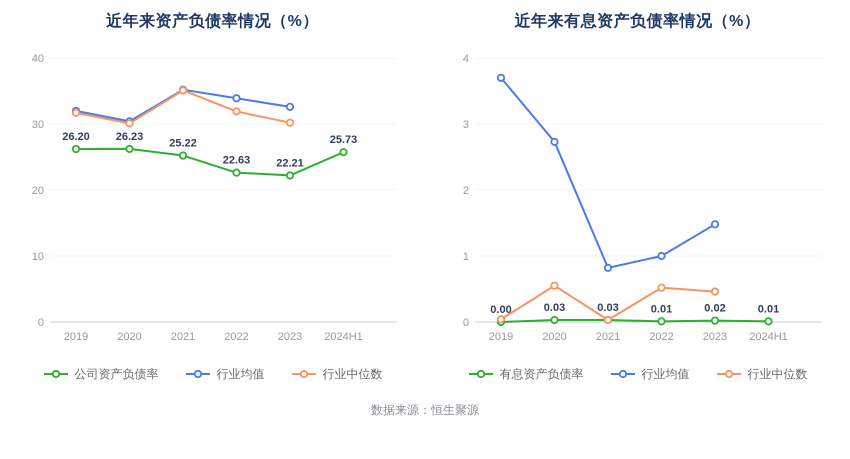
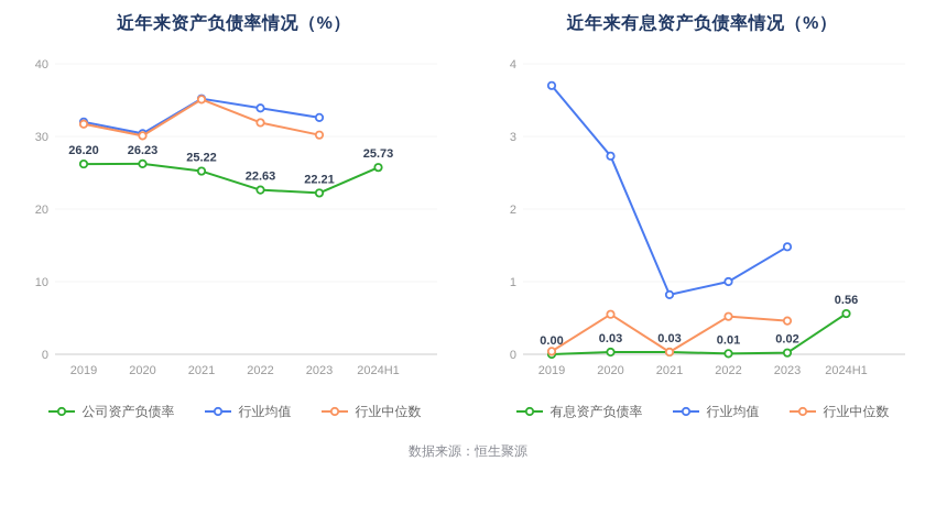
近年来有息资产负债率情况（%）/有息资产负债率/2024H1: 0.01 -> 0.56
